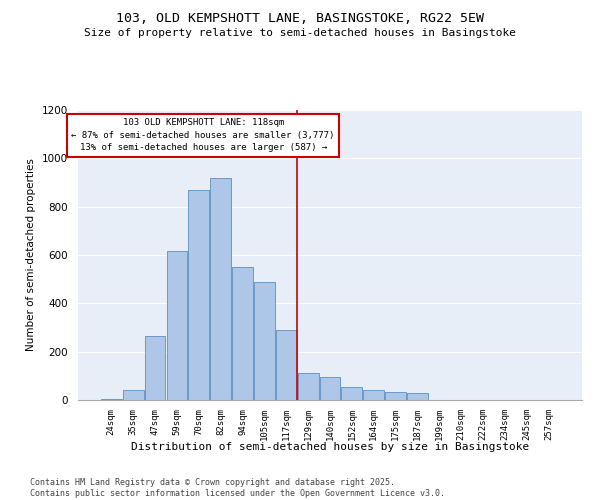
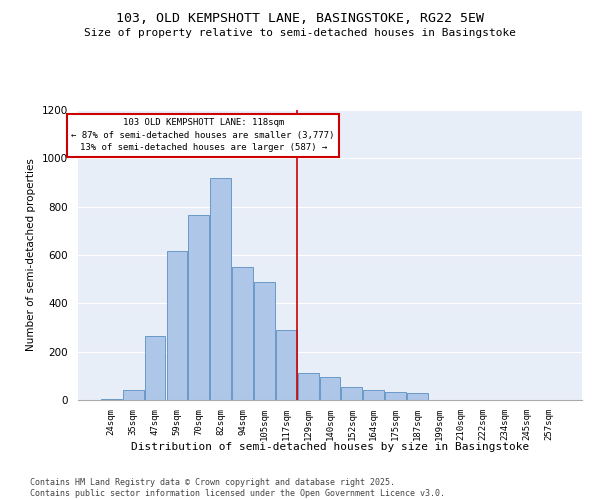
70sqm: 870 -> 765
